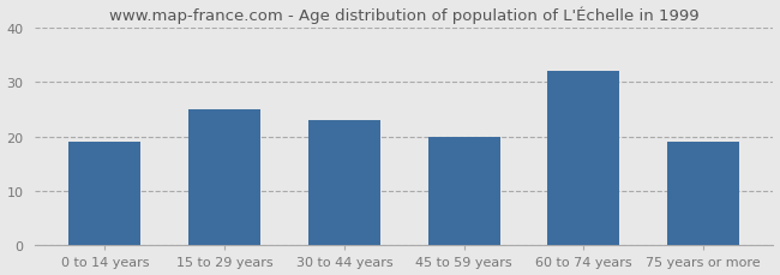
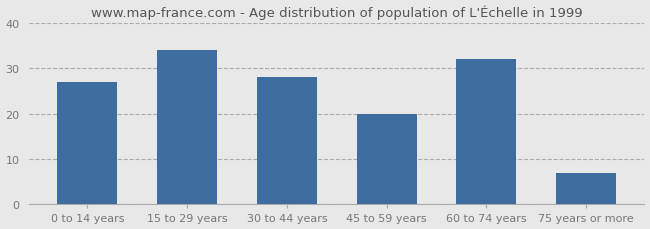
0 to 14 years: 19 -> 27
15 to 29 years: 25 -> 34
30 to 44 years: 23 -> 28
75 years or more: 19 -> 7
